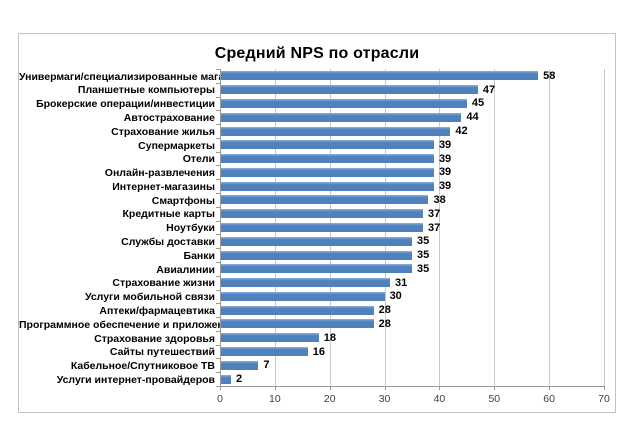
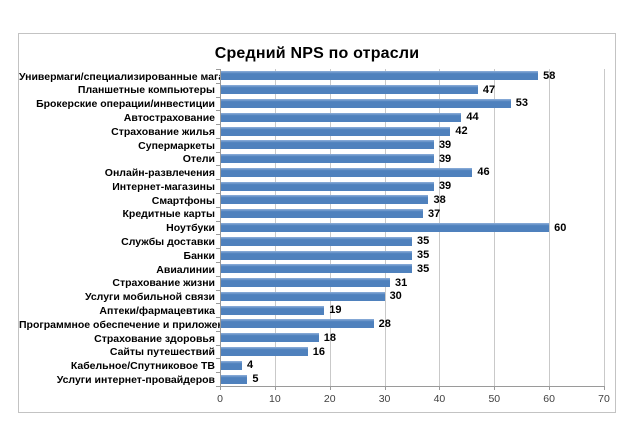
Брокерские операции/инвестиции: 45 -> 53
Онлайн-развлечения: 39 -> 46
Ноутбуки: 37 -> 60
Аптеки/фармацевтика: 28 -> 19
Кабельное/Спутниковое ТВ: 7 -> 4
Услуги интернет-провайдеров: 2 -> 5
